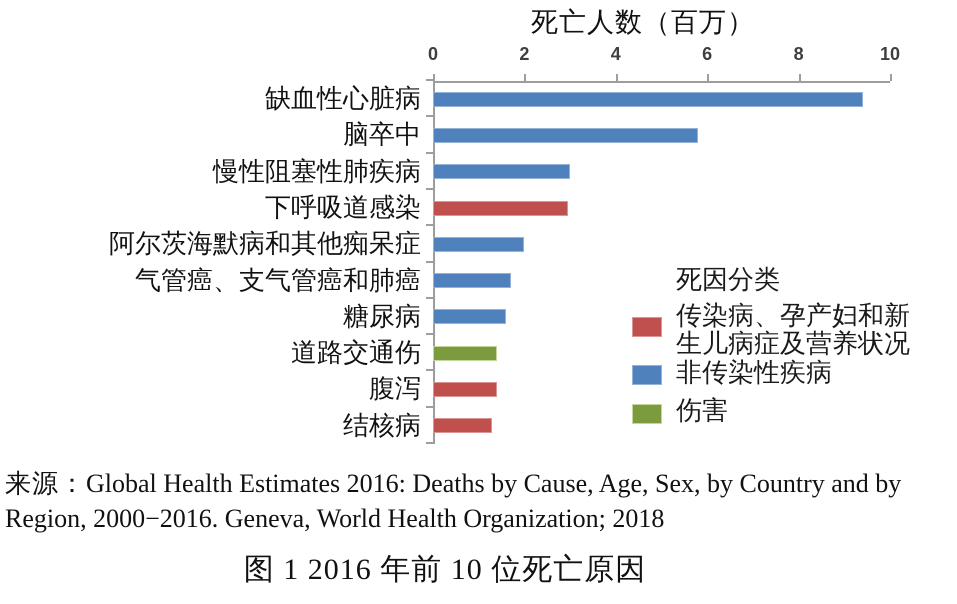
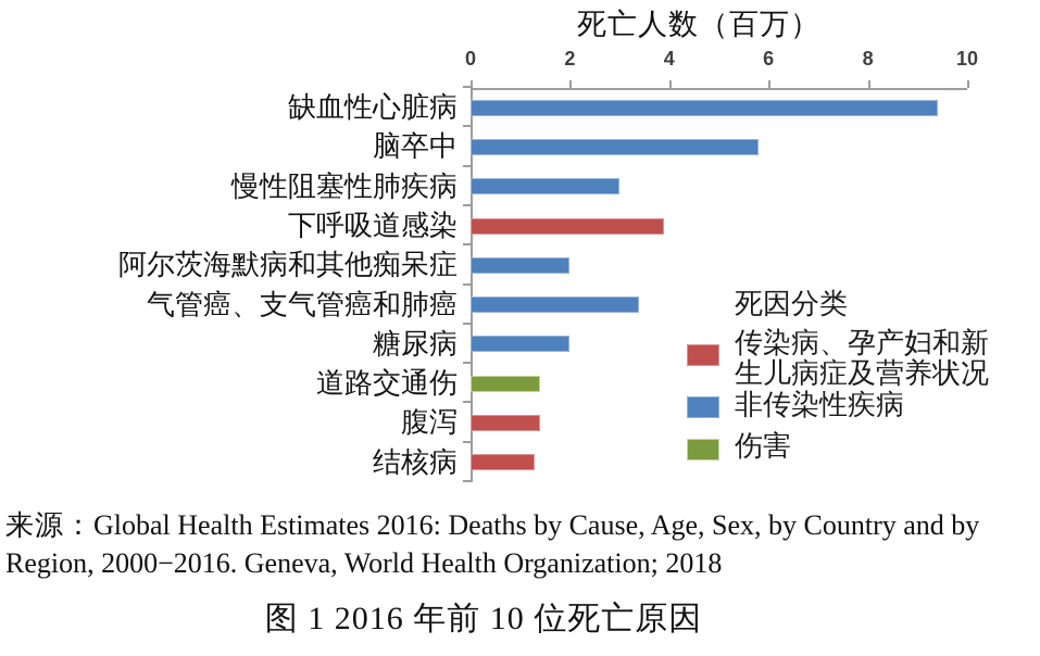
下呼吸道感染: 3.0 -> 3.9
气管癌、支气管癌和肺癌: 1.7 -> 3.4
糖尿病: 1.6 -> 2.0
